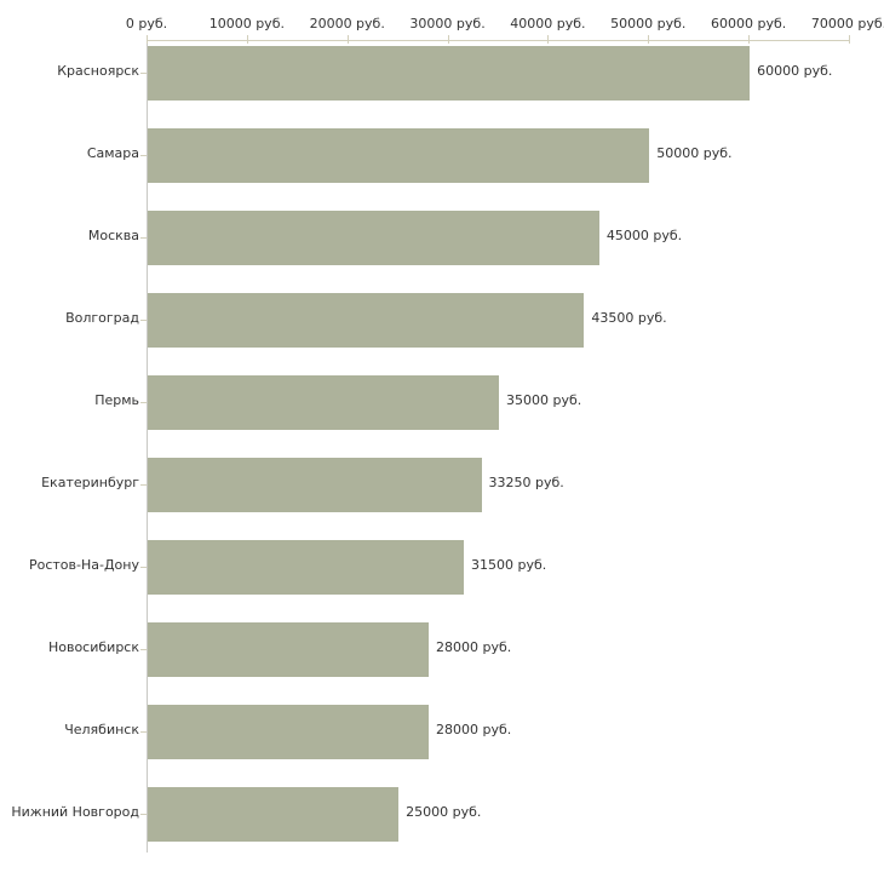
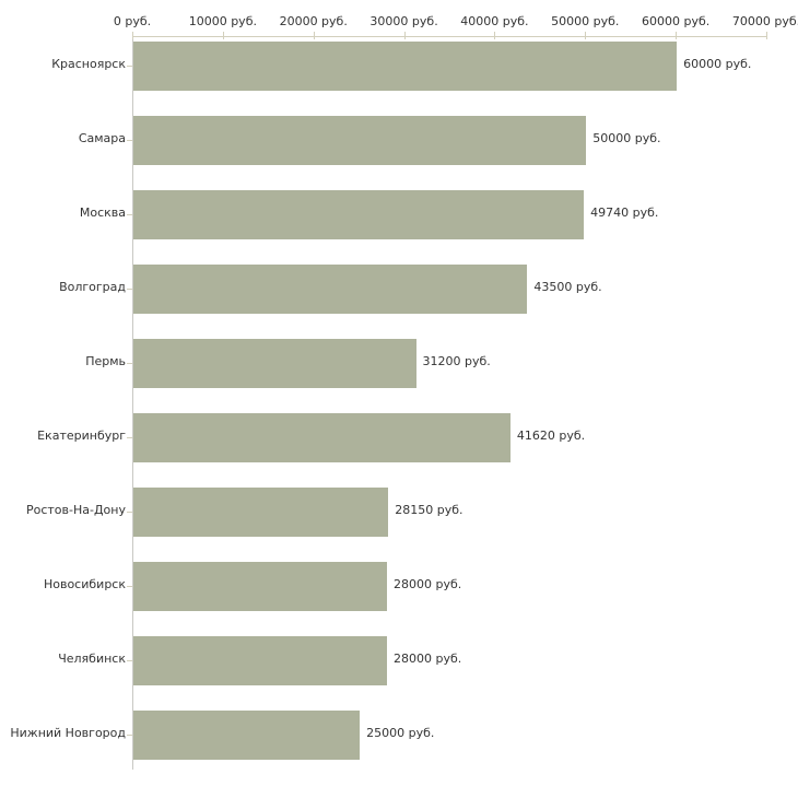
Москва: 45000 -> 49740
Пермь: 35000 -> 31200
Екатеринбург: 33250 -> 41620
Ростов-На-Дону: 31500 -> 28150
